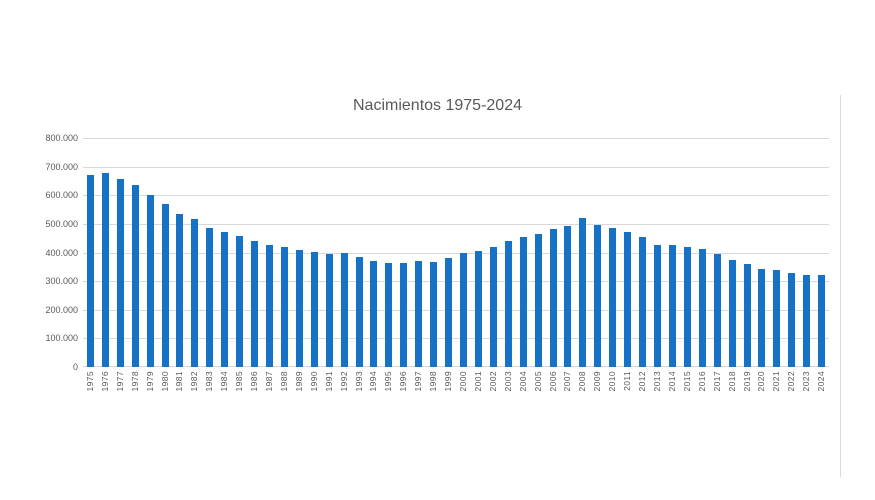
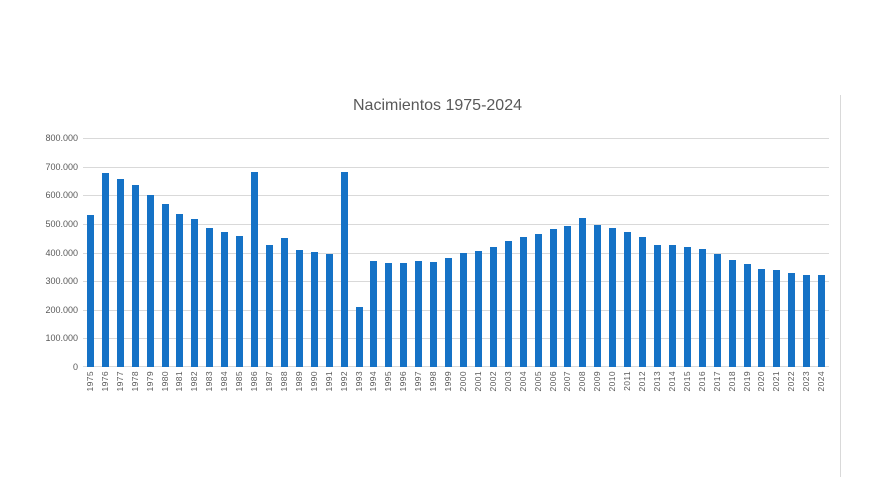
1975: 670000 -> 530000
1986: 440000 -> 680000
1988: 420000 -> 450000
1992: 400000 -> 680000
1993: 390000 -> 210000
